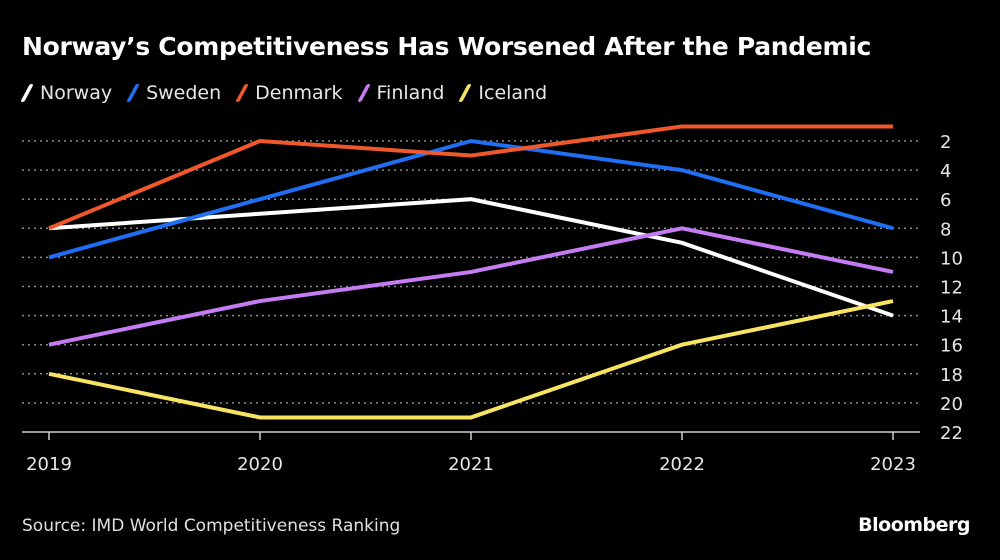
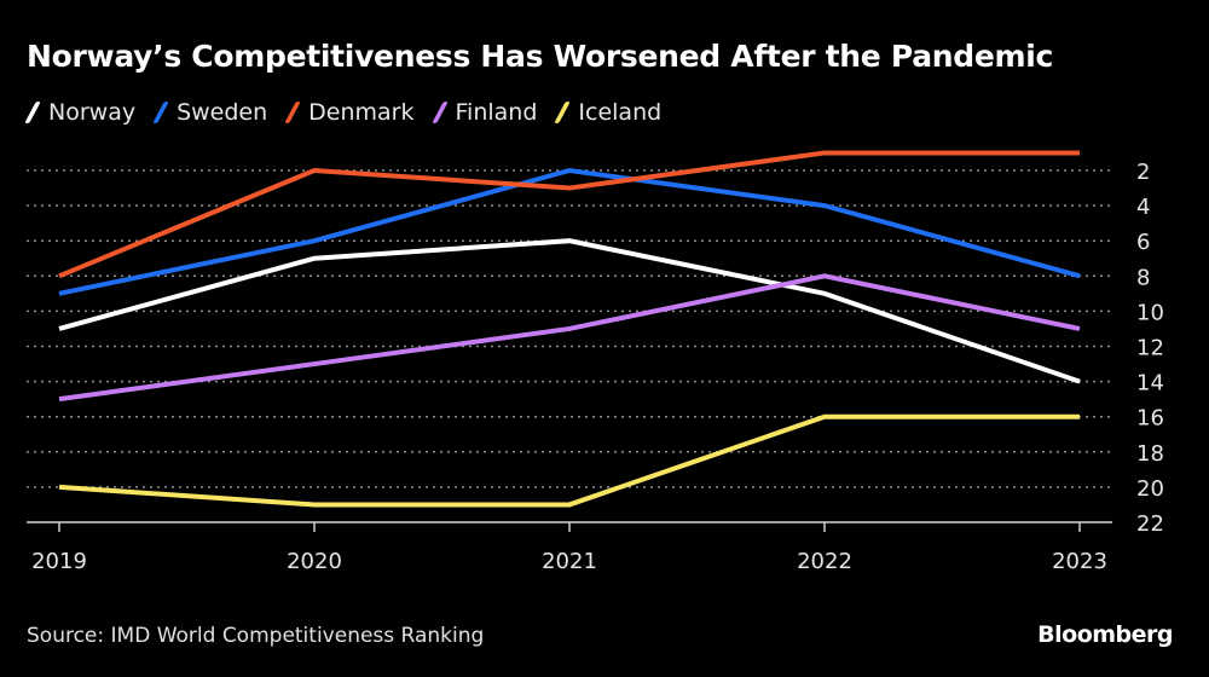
Norway/2019: 8 -> 11
Sweden/2019: 10 -> 9
Finland/2019: 16 -> 15
Iceland/2019: 18 -> 20
Iceland/2023: 13 -> 16
